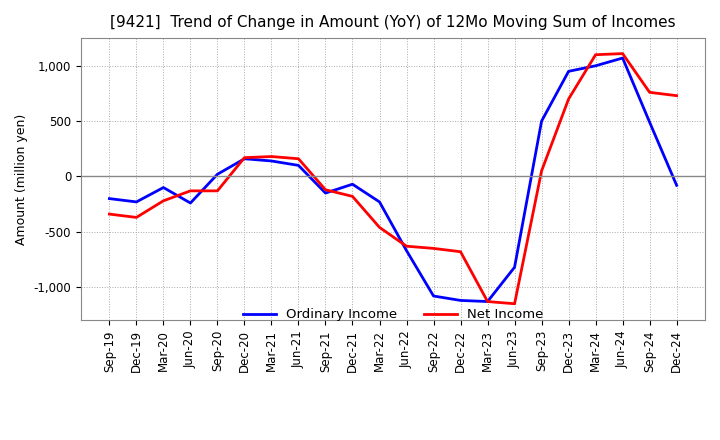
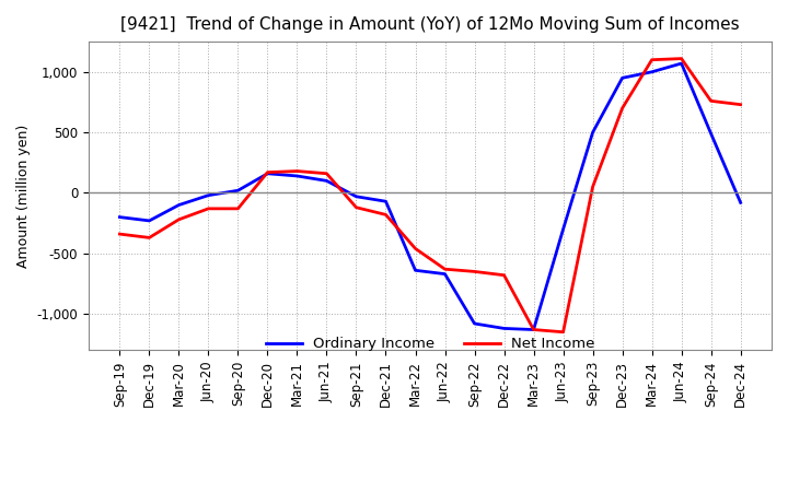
Ordinary Income/Jun-20: -240 -> -20
Ordinary Income/Sep-21: -150 -> -30
Ordinary Income/Mar-22: -230 -> -640
Ordinary Income/Jun-23: -820 -> -300
